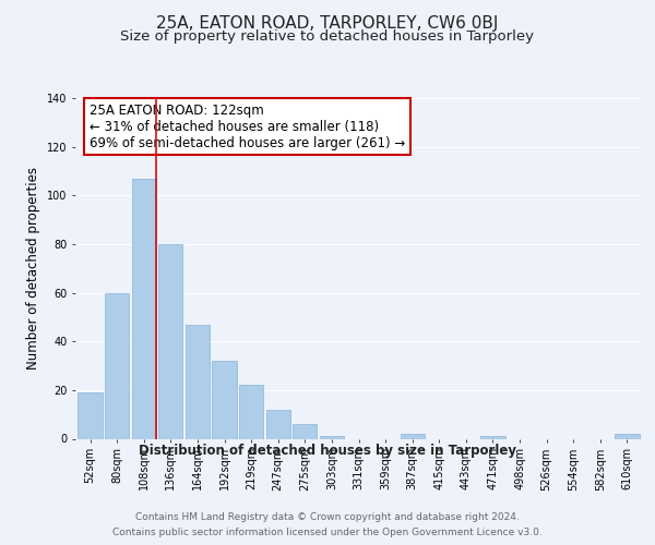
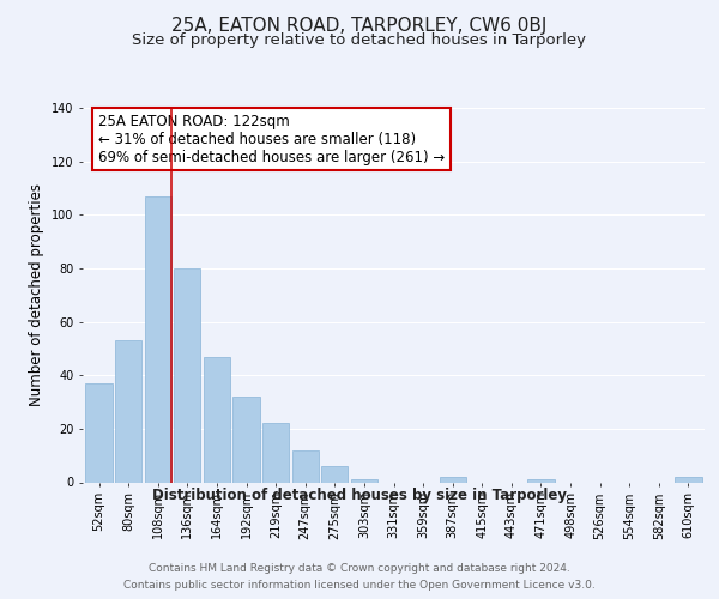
52sqm: 19 -> 37
80sqm: 60 -> 53
